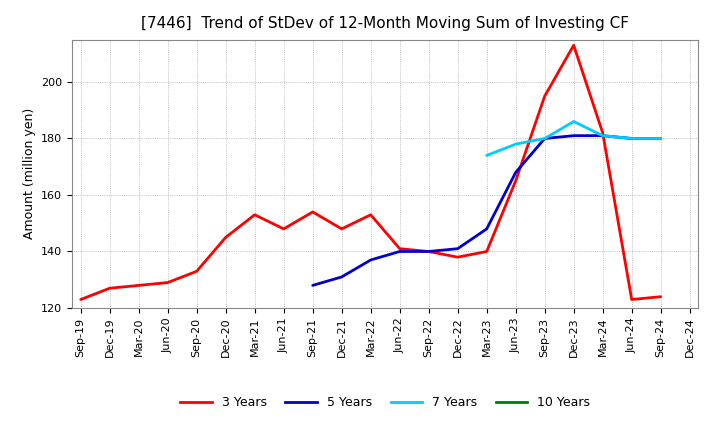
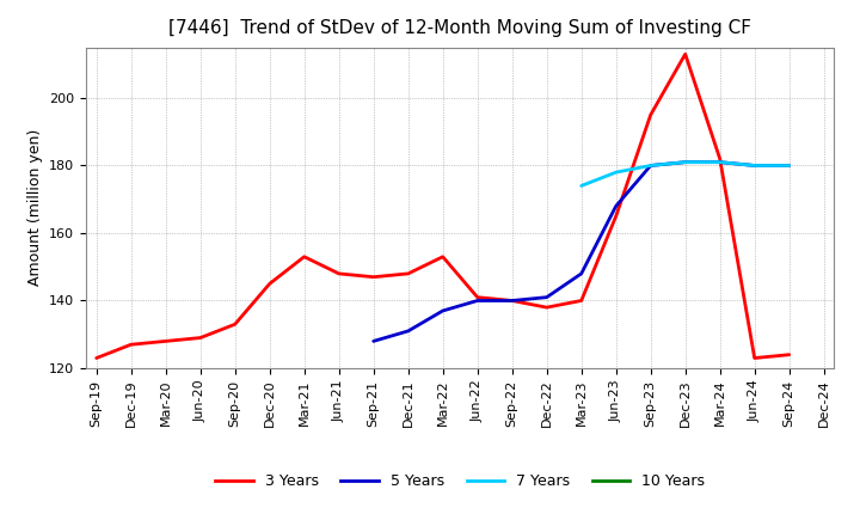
3 Years/Sep-21: 154 -> 147
7 Years/Dec-23: 186 -> 181
